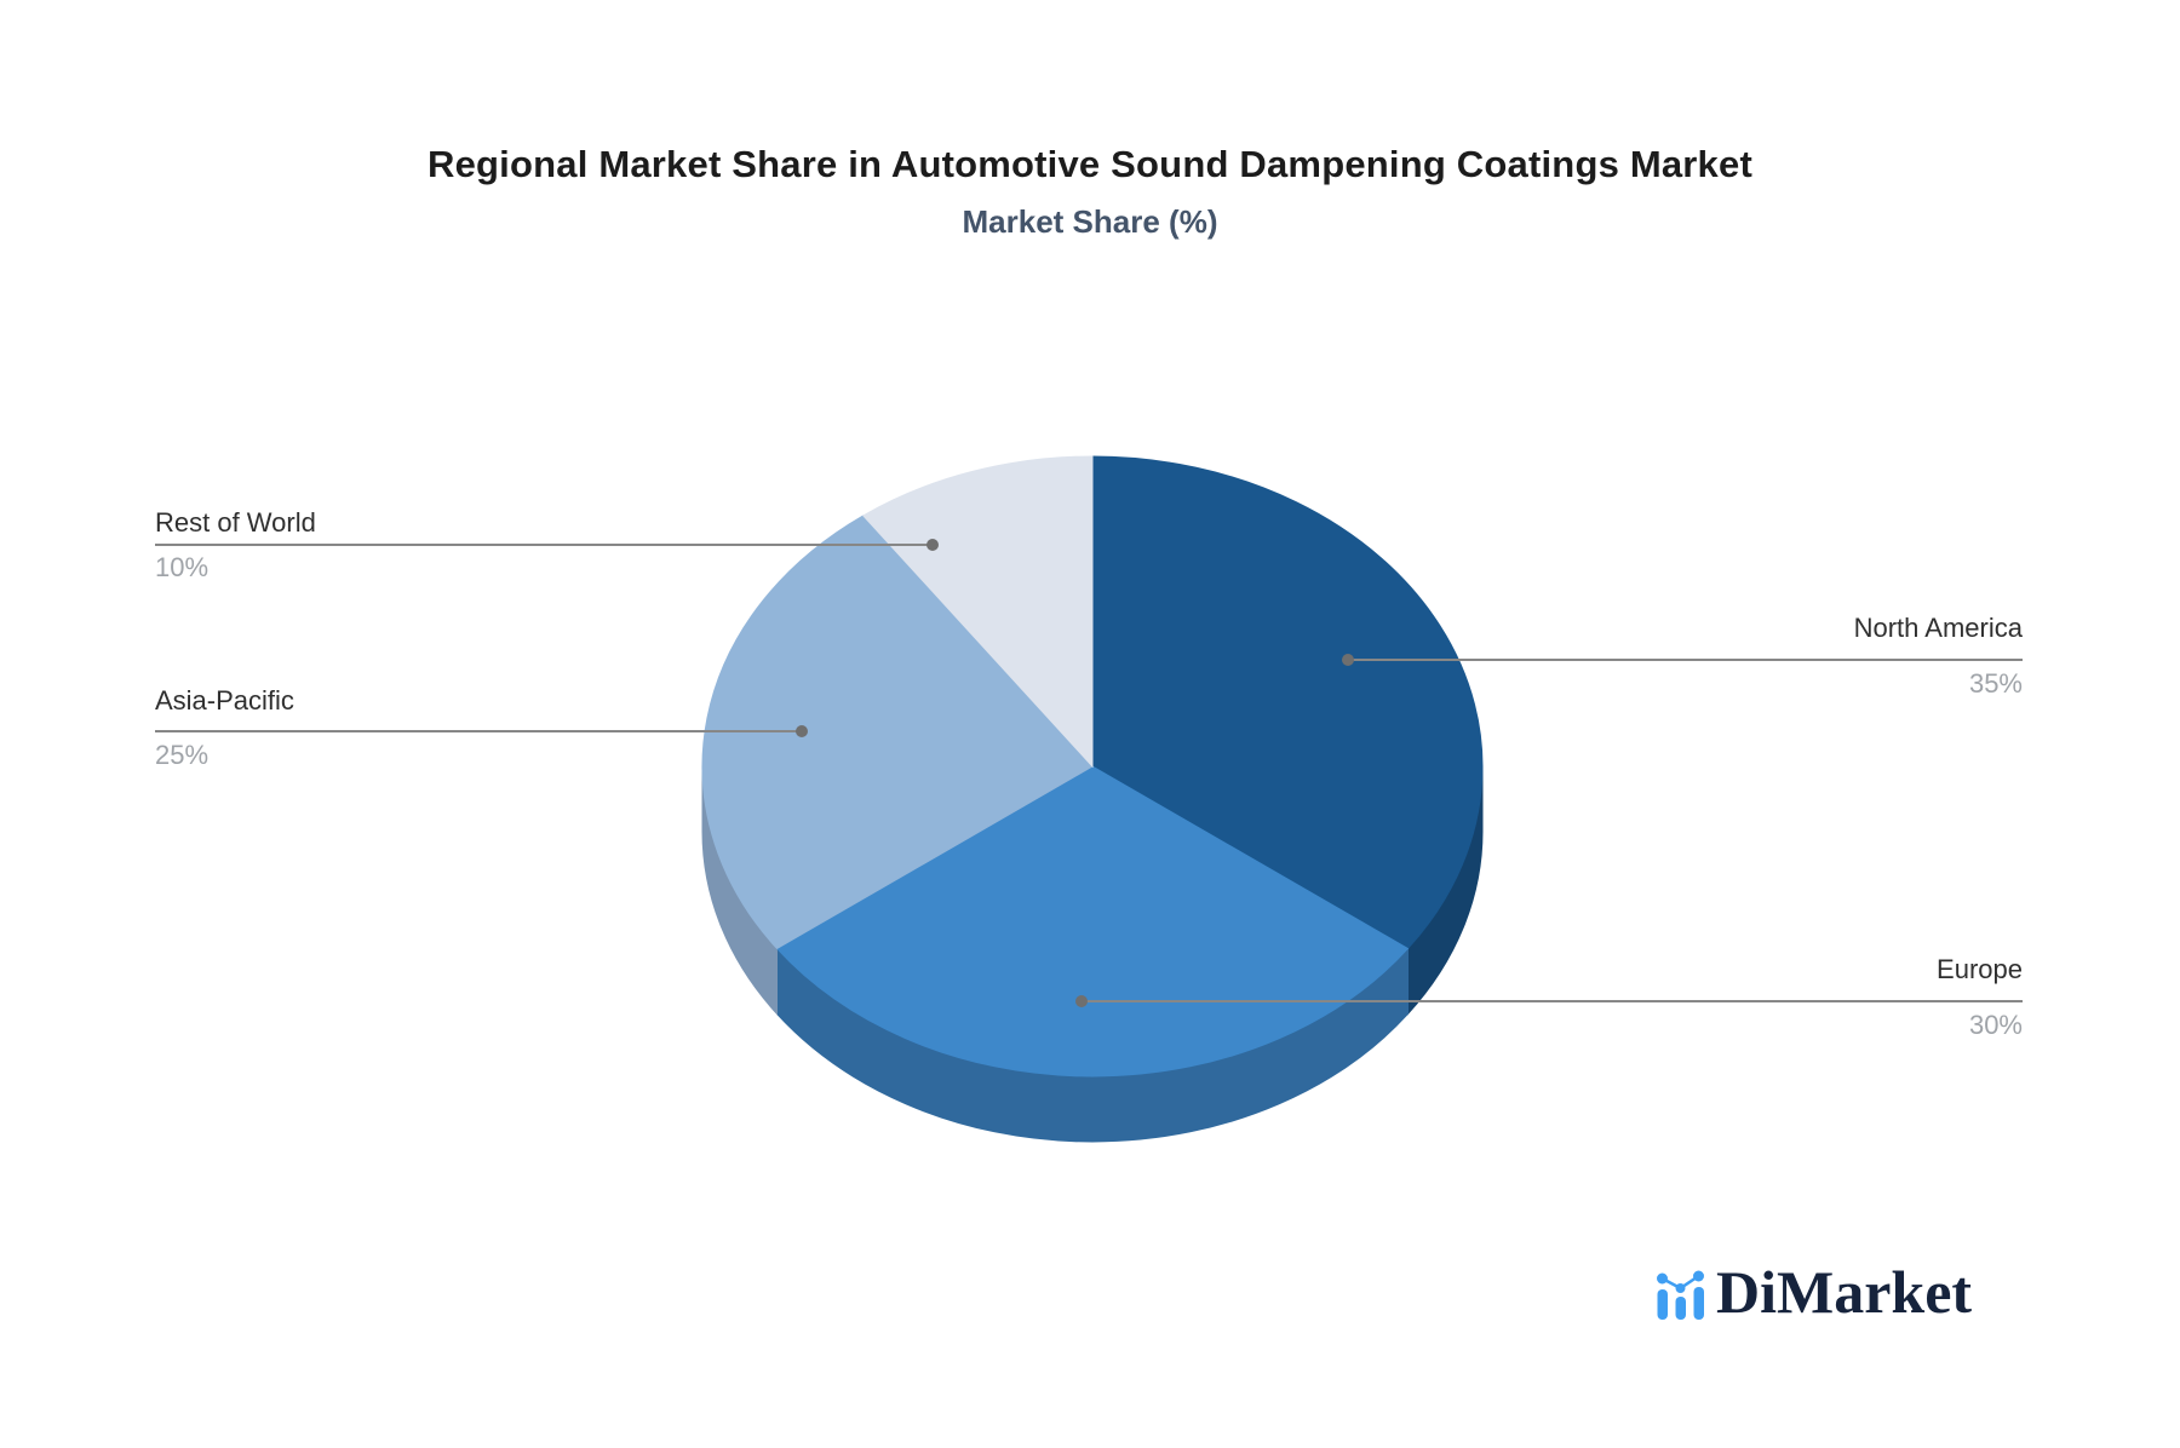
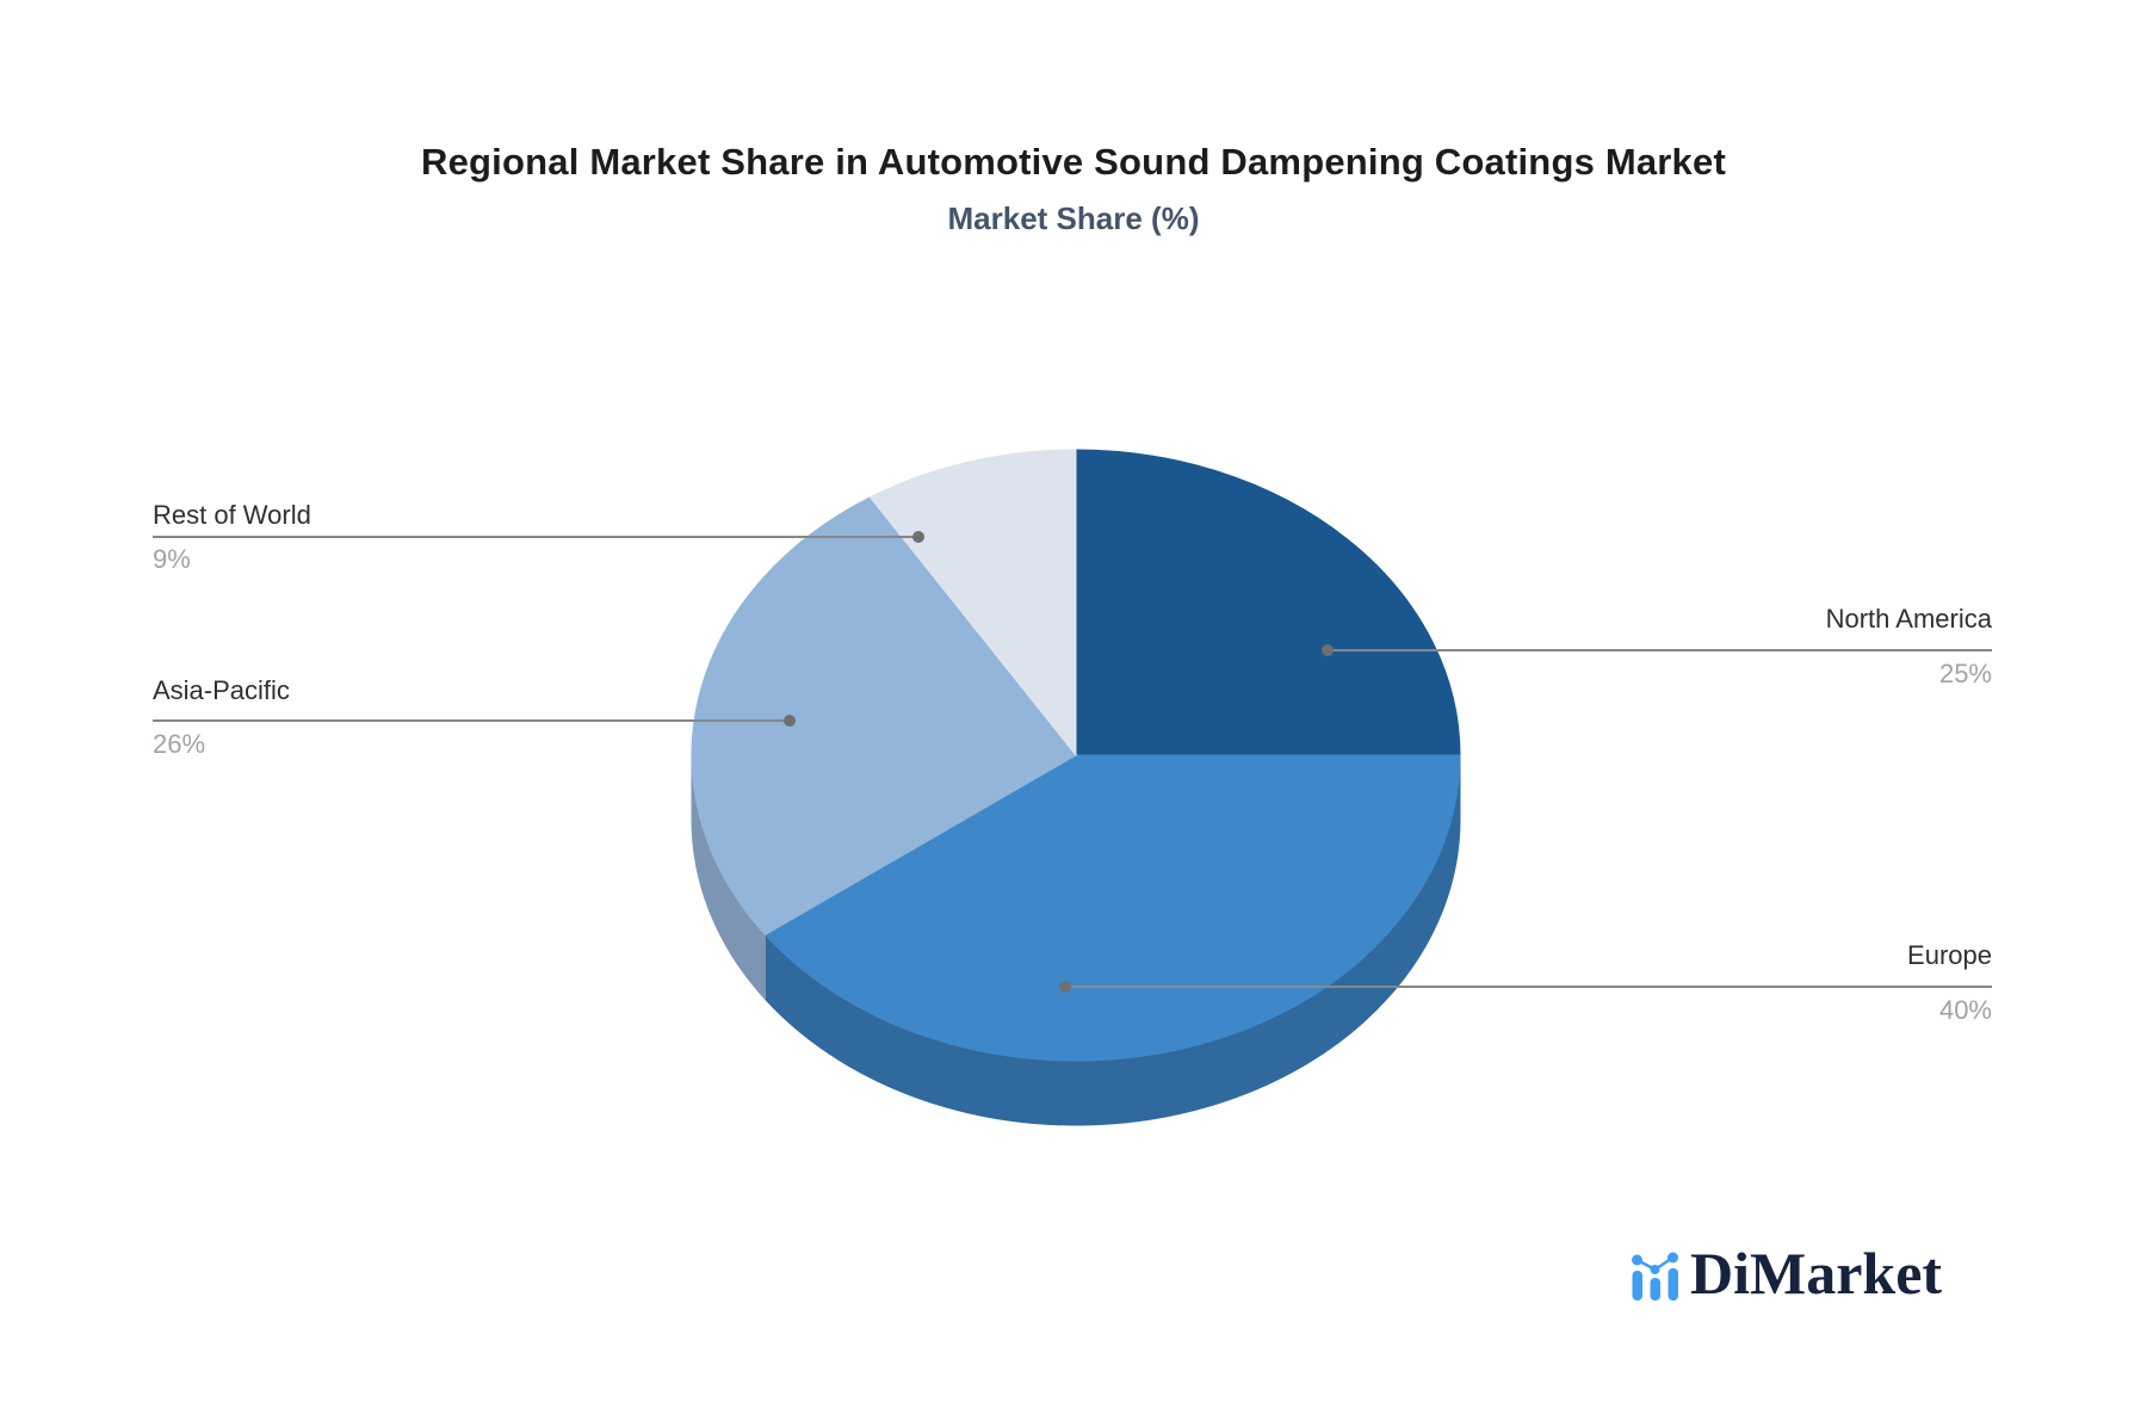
North America: 35% -> 25%
Europe: 30% -> 40%
Asia-Pacific: 25% -> 26%
Rest of World: 10% -> 9%
